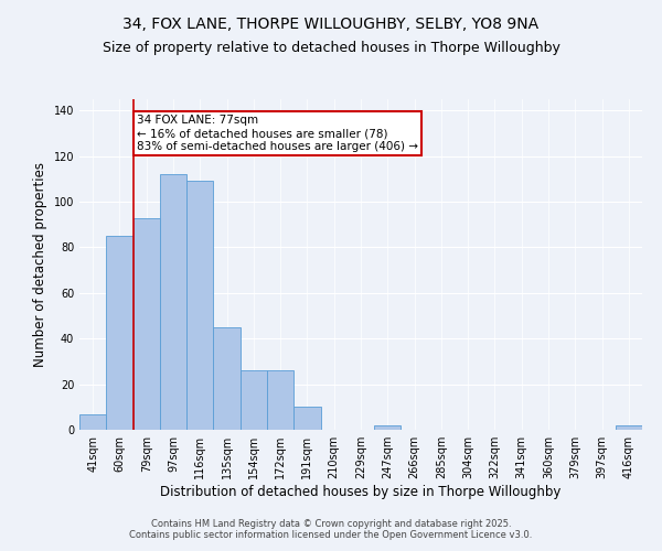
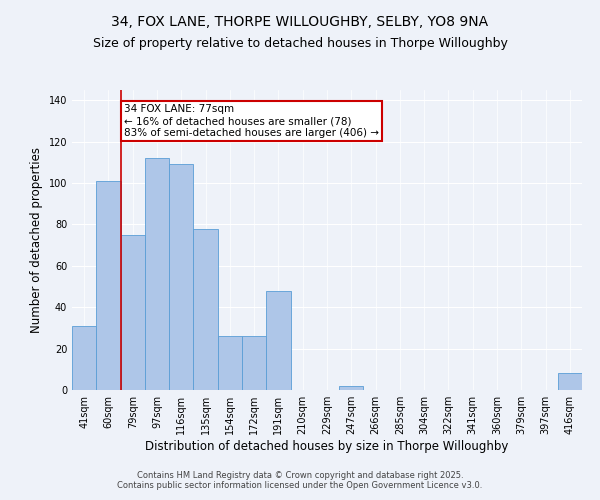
41sqm: 7 -> 31
60sqm: 85 -> 101
79sqm: 93 -> 75
135sqm: 45 -> 78
191sqm: 10 -> 48
416sqm: 2 -> 8
